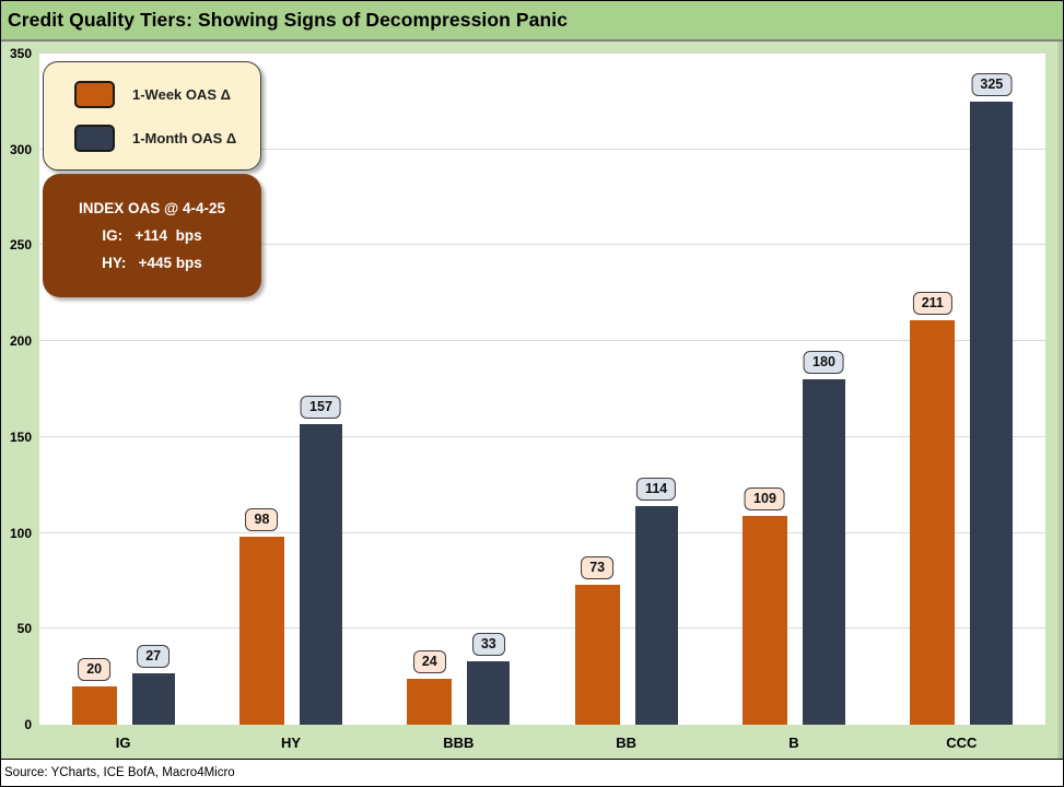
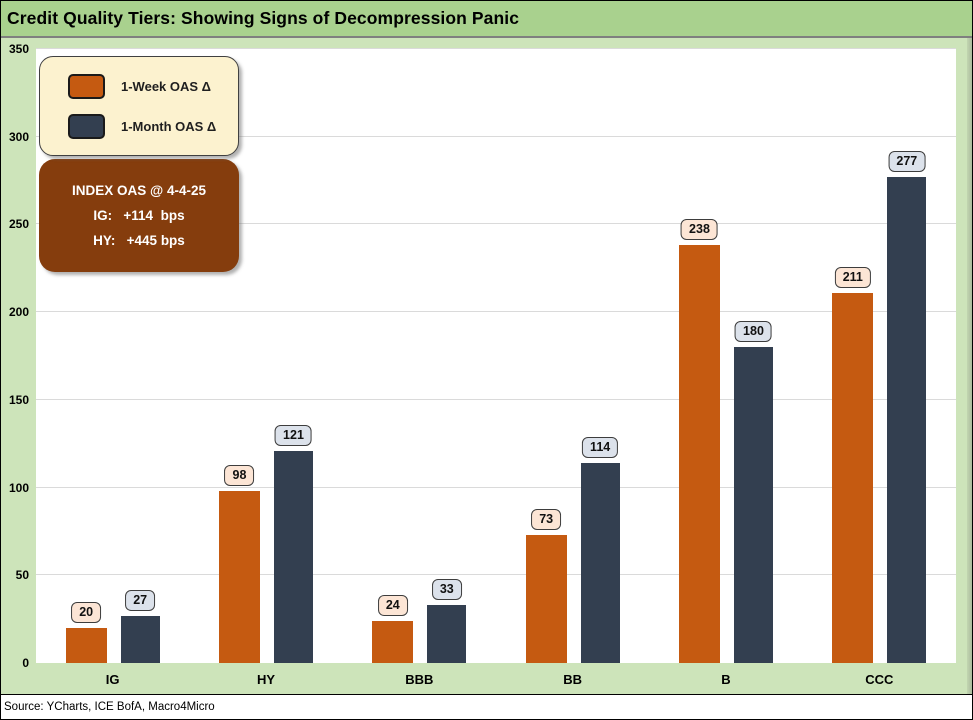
1-Month OAS Δ/HY: 157 -> 121
1-Week OAS Δ/B: 109 -> 238
1-Month OAS Δ/CCC: 325 -> 277
